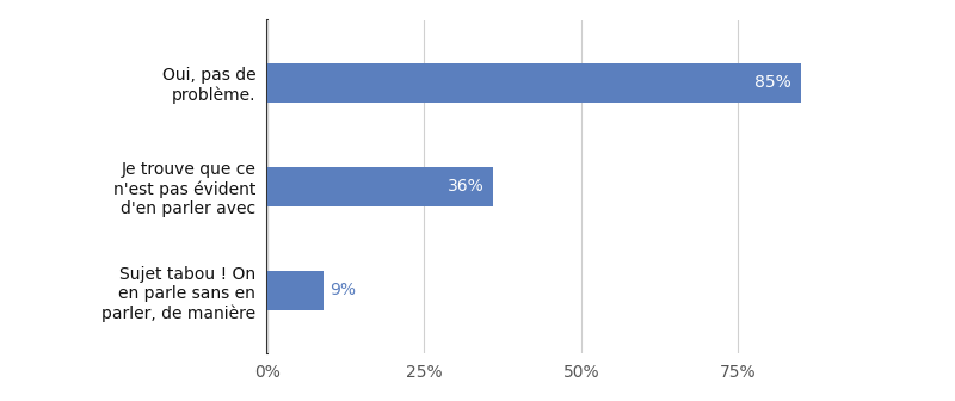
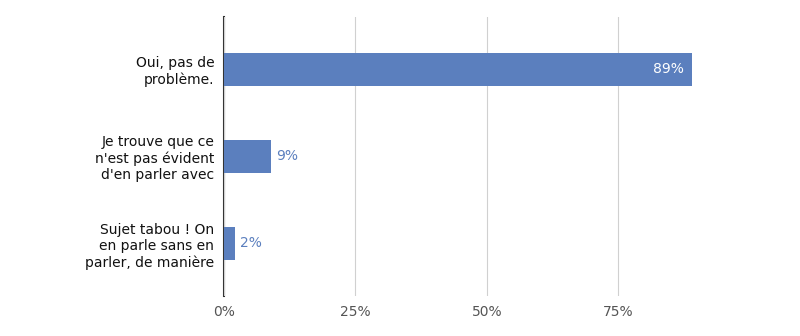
Oui, pas de problème.: 85% -> 89%
Je trouve que ce n'est pas évident d'en parler avec: 36% -> 9%
Sujet tabou ! On en parle sans en parler, de manière: 9% -> 2%
